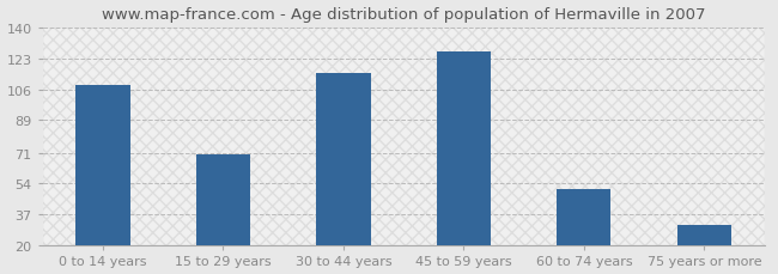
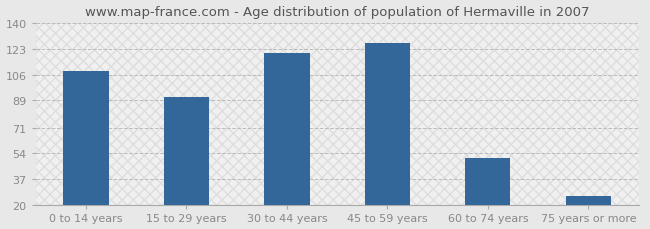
15 to 29 years: 70 -> 91
30 to 44 years: 115 -> 120
75 years or more: 31 -> 26
